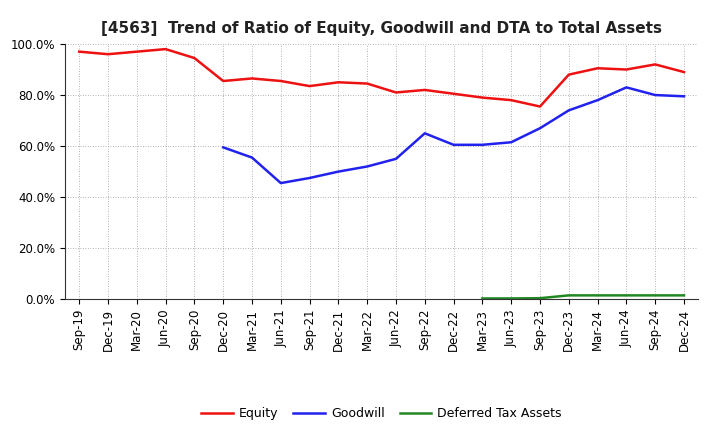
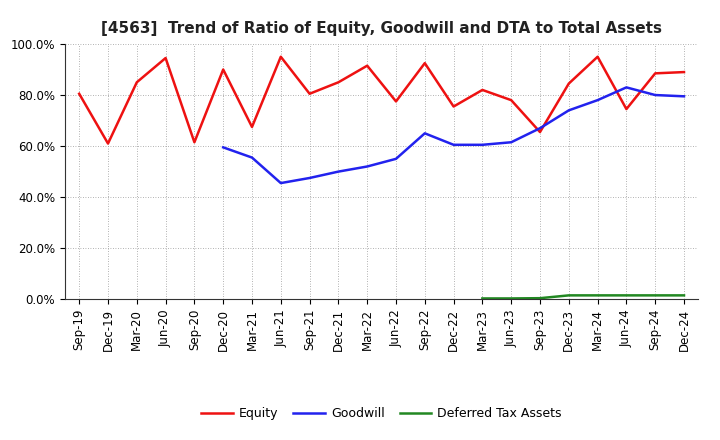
Equity/Sep-19: 97.0% -> 80.5%
Equity/Dec-19: 96.0% -> 61.0%
Equity/Mar-20: 97.0% -> 85.0%
Equity/Jun-20: 98.0% -> 94.5%
Equity/Sep-20: 94.5% -> 61.5%
Equity/Dec-20: 85.5% -> 90.0%
Equity/Mar-21: 86.5% -> 67.5%
Equity/Jun-21: 85.5% -> 95.0%
Equity/Sep-21: 83.5% -> 80.5%
Equity/Mar-22: 84.5% -> 91.5%
Equity/Jun-22: 81.0% -> 77.5%
Equity/Sep-22: 82.0% -> 92.5%
Equity/Dec-22: 80.5% -> 75.5%
Equity/Mar-23: 79.0% -> 82.0%
Equity/Sep-23: 75.5% -> 65.5%
Equity/Dec-23: 88.0% -> 84.5%
Equity/Mar-24: 90.5% -> 95.0%
Equity/Jun-24: 90.0% -> 74.5%
Equity/Sep-24: 92.0% -> 88.5%
